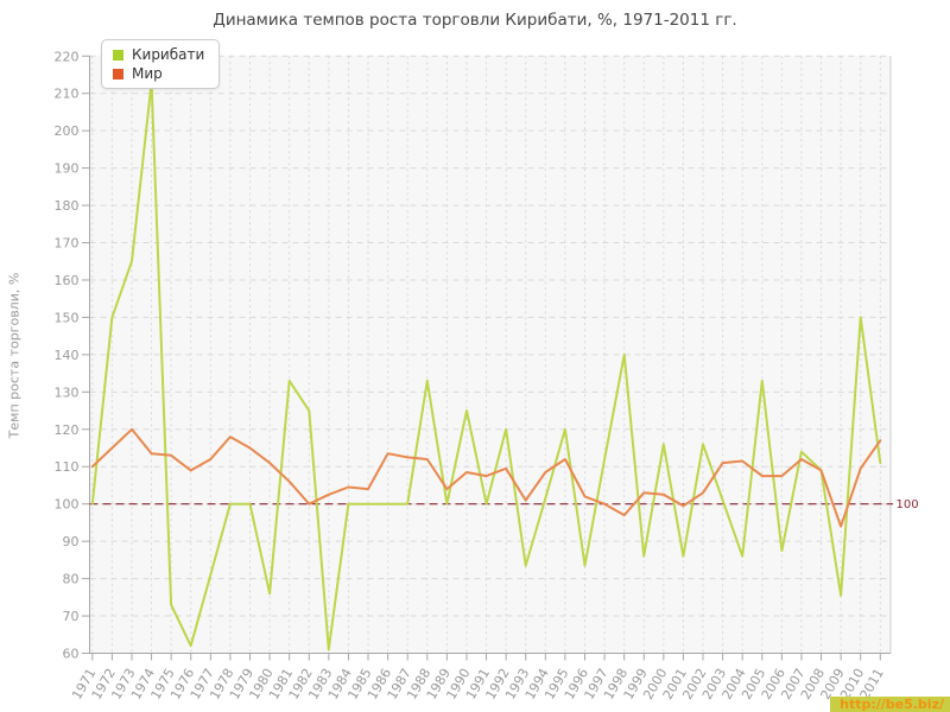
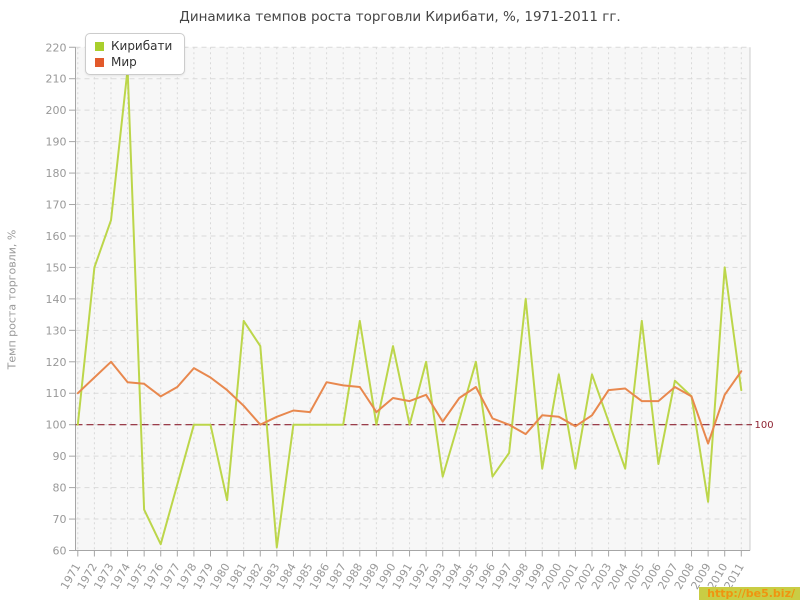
Кирибати/1997: 112 -> 91
